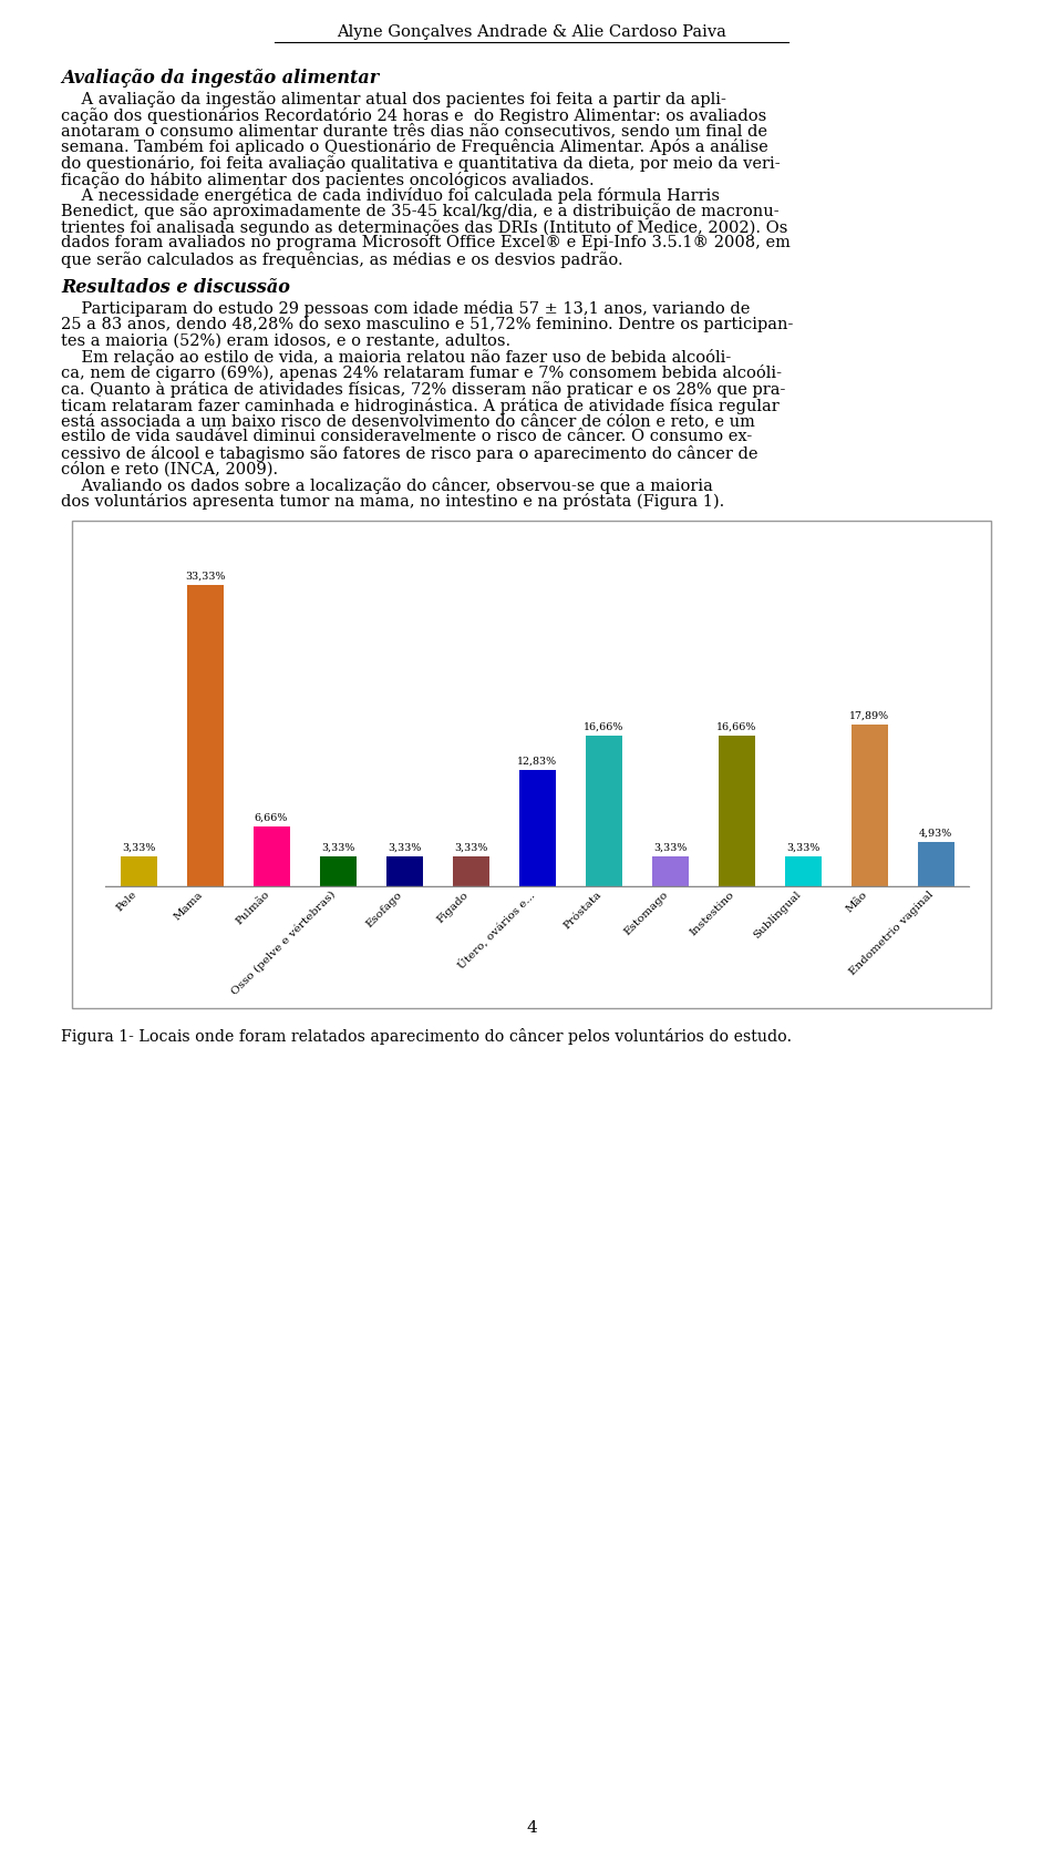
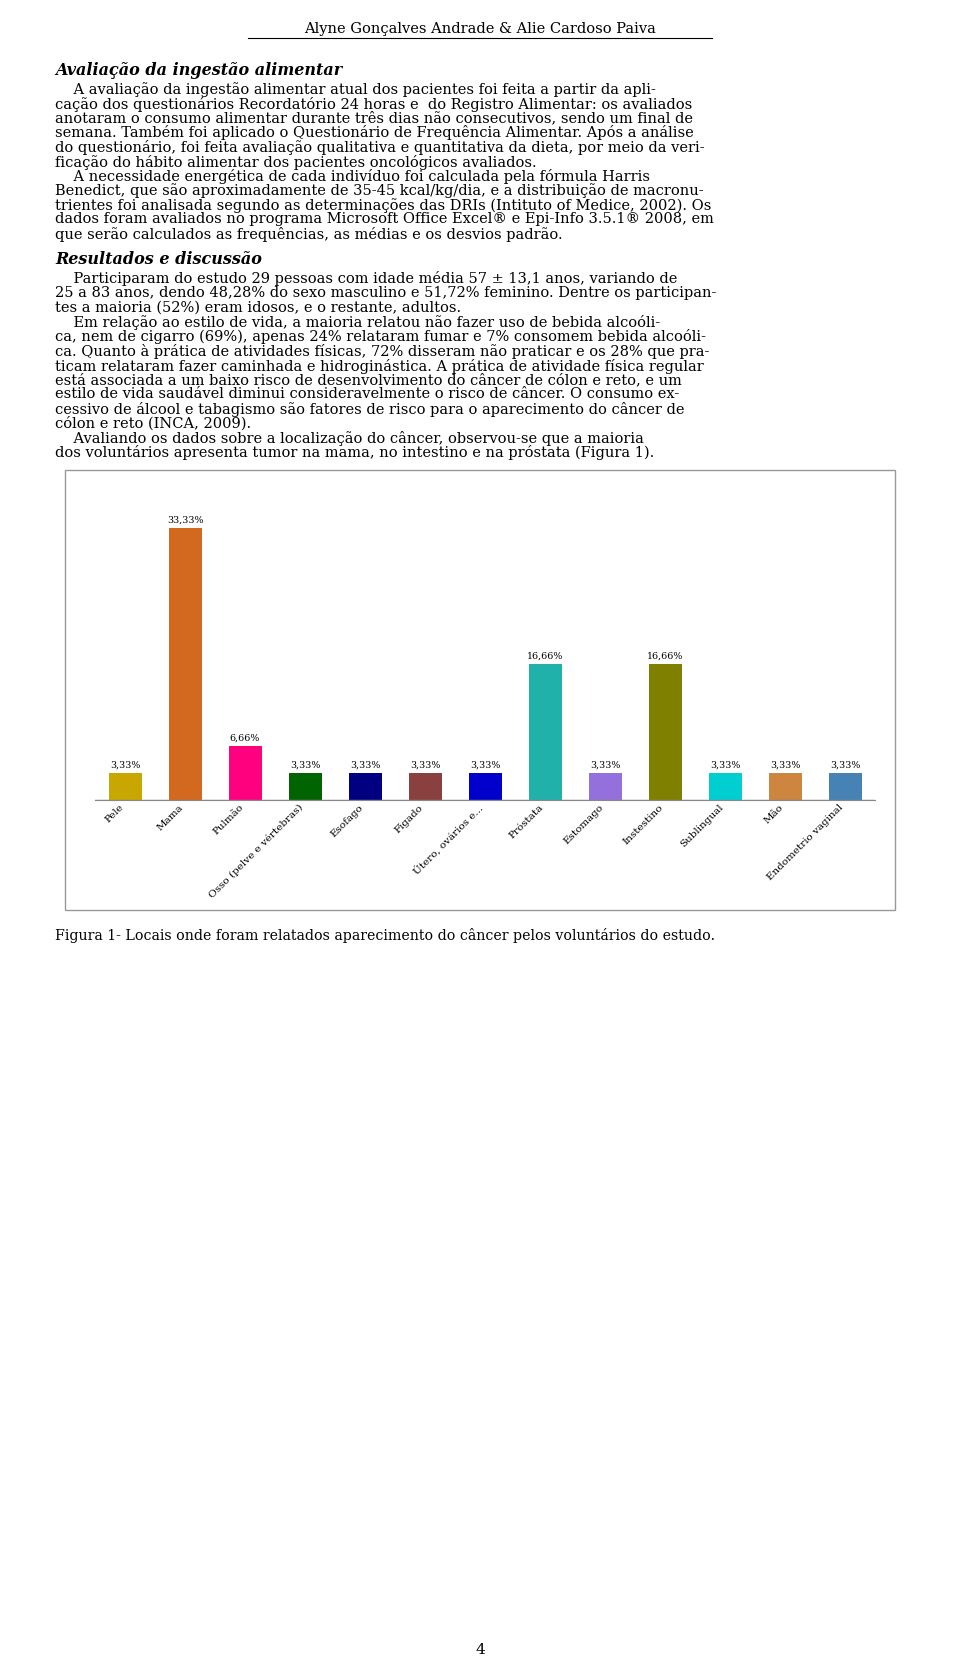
Útero, ovários e...: 12,83% -> 3,33%
Mão: 17,89% -> 3,33%
Endometrio vaginal: 4,93% -> 3,33%
